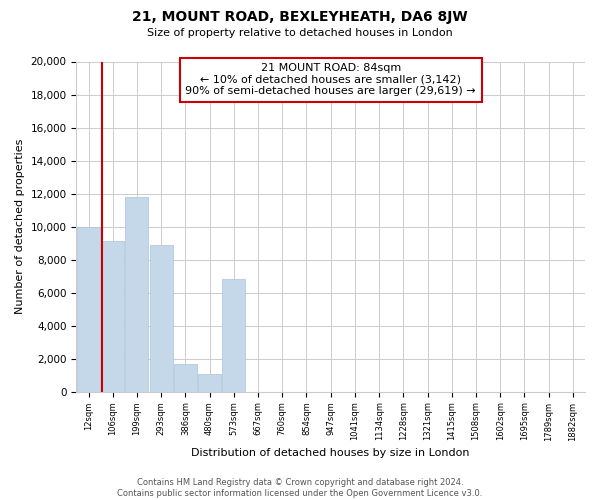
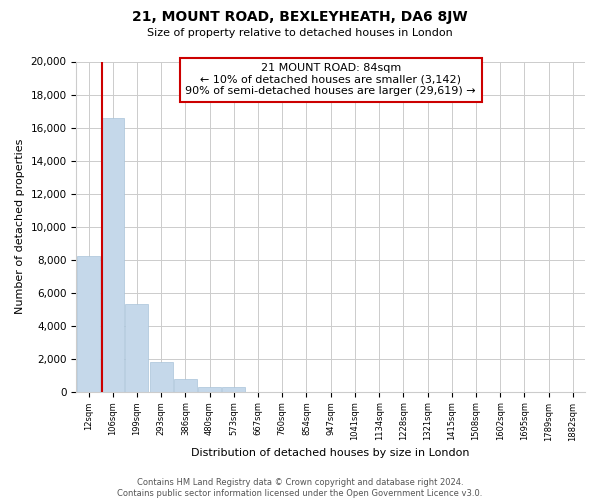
12sqm: 10,000 -> 8,200
106sqm: 9,100 -> 16,600
199sqm: 11,800 -> 5,300
293sqm: 8,900 -> 1,800
386sqm: 1,700 -> 800
480sqm: 1,100 -> 300
573sqm: 6,800 -> 300
